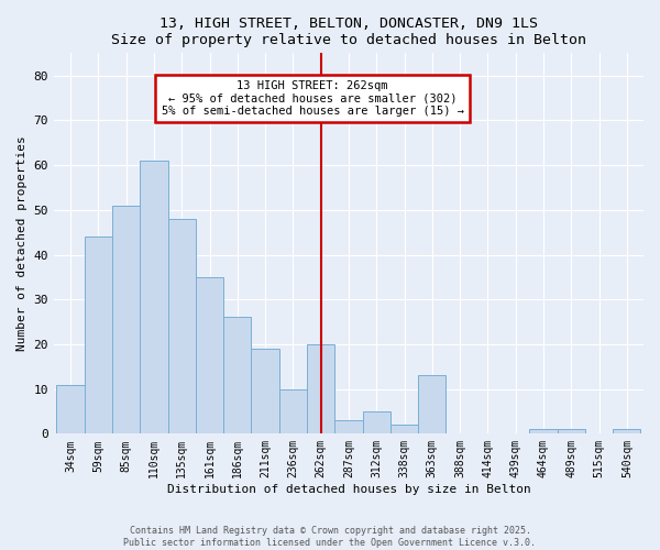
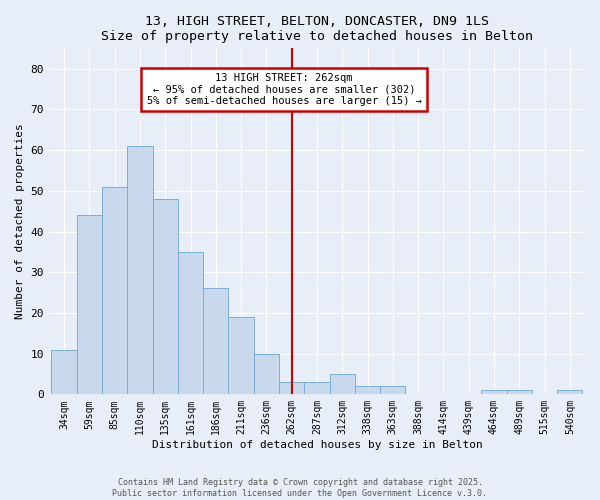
262sqm: 20 -> 3
363sqm: 13 -> 2
